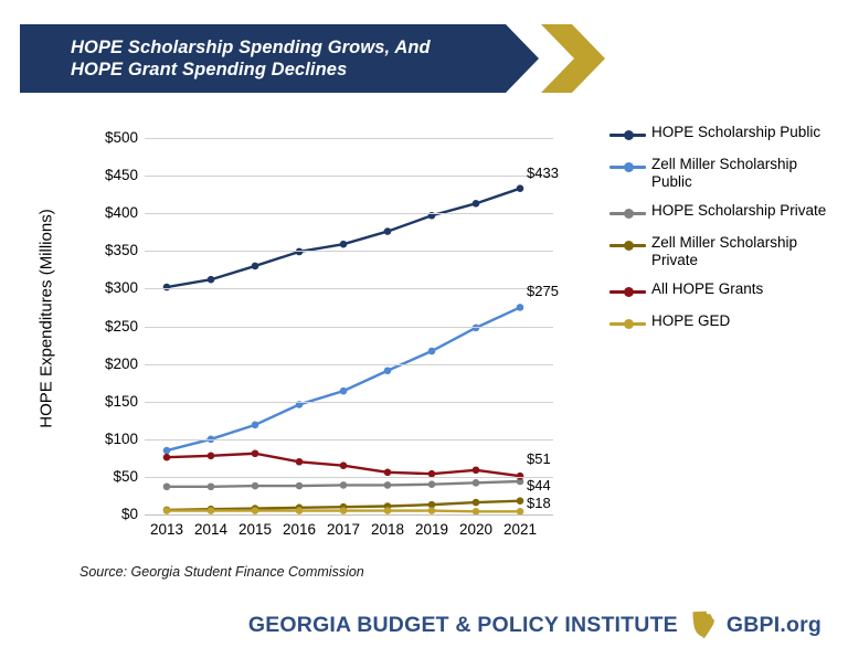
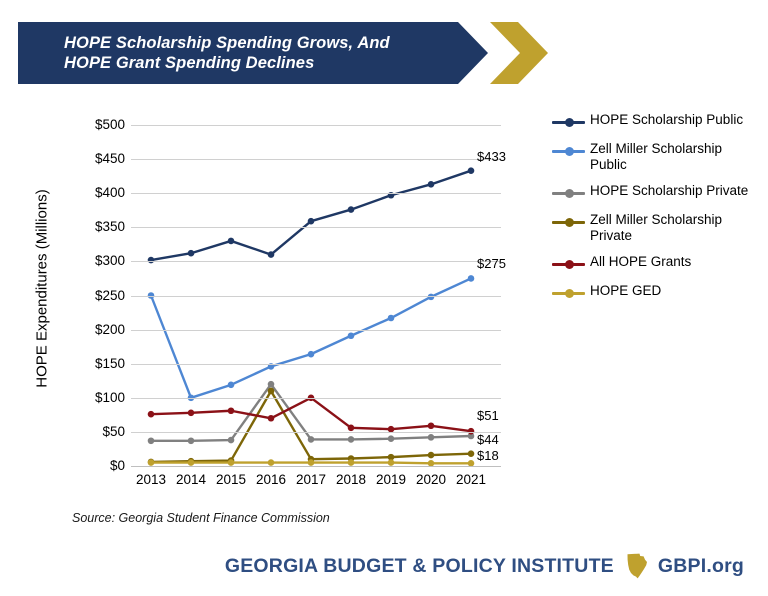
Zell Miller Scholarship Public/2013: $80 -> $250
HOPE Scholarship Public/2016: $350 -> $310
HOPE Scholarship Private/2016: $40 -> $120
Zell Miller Scholarship Private/2016: $10 -> $110
All HOPE Grants/2017: $60 -> $100
